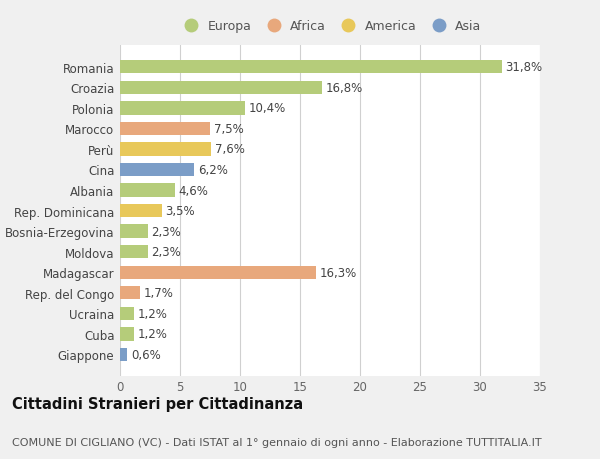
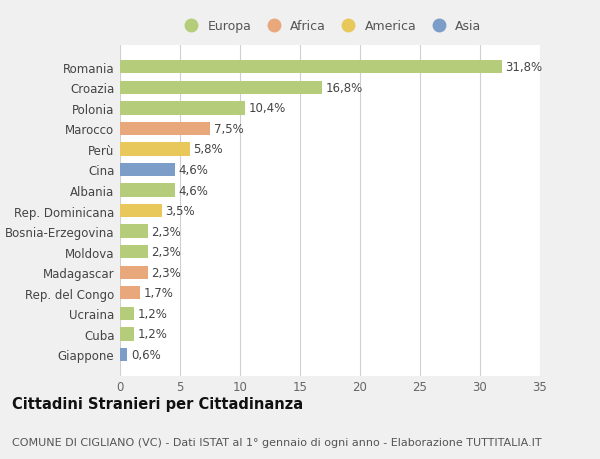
Perù: 7,6% -> 5,8%
Cina: 6,2% -> 4,6%
Madagascar: 16,3% -> 2,3%
